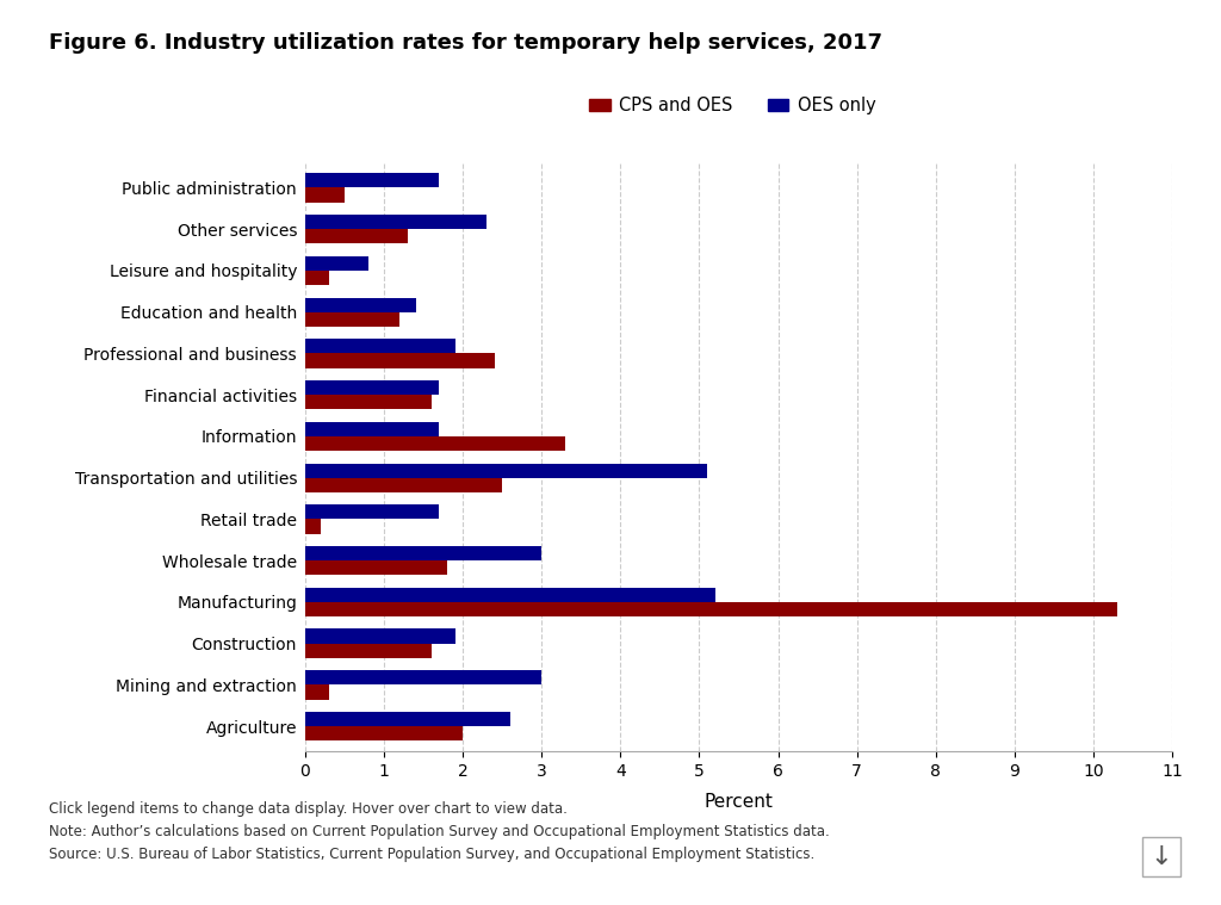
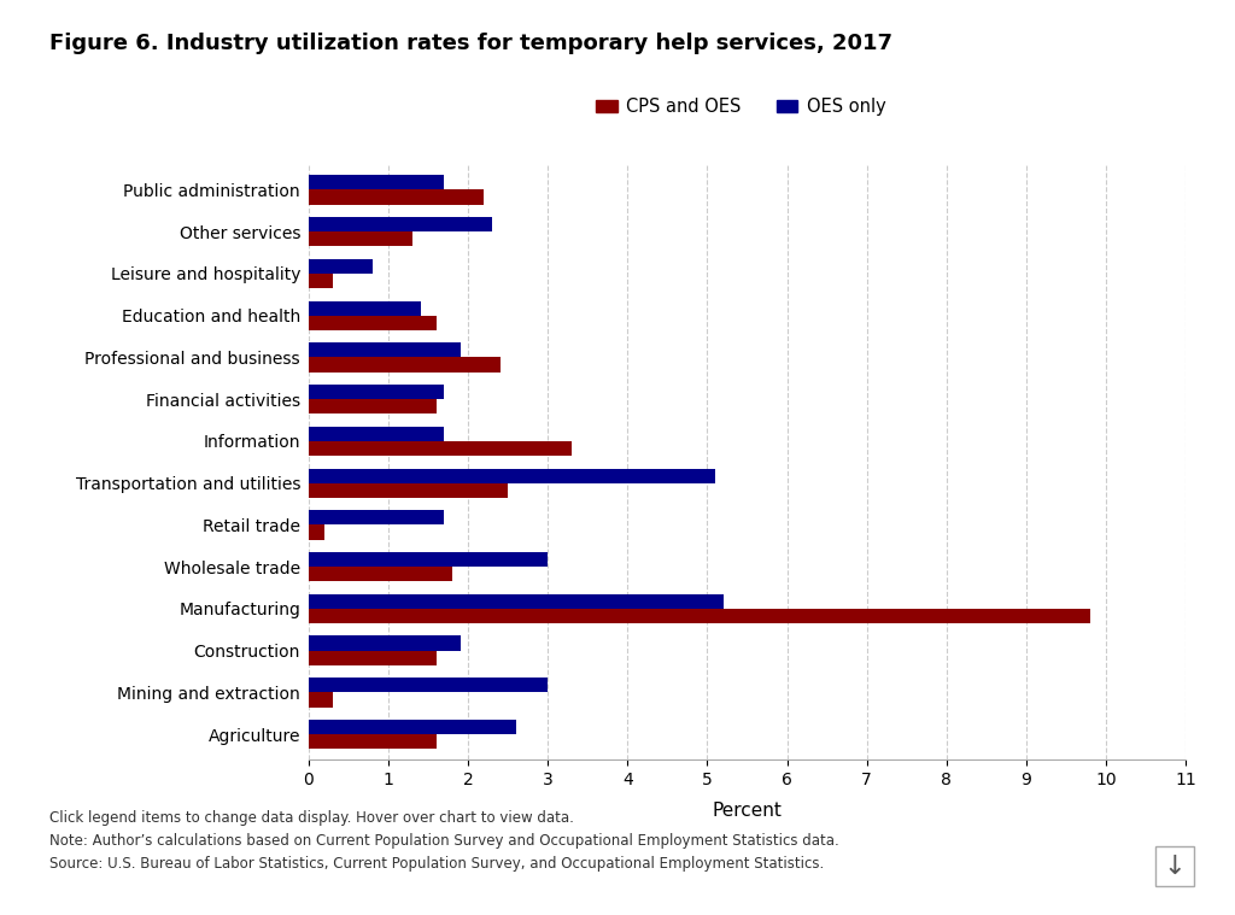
CPS and OES/Public administration: 0.5 -> 2.2
CPS and OES/Education and health: 1.2 -> 1.6
CPS and OES/Manufacturing: 10.3 -> 9.8
CPS and OES/Agriculture: 2.0 -> 1.6
